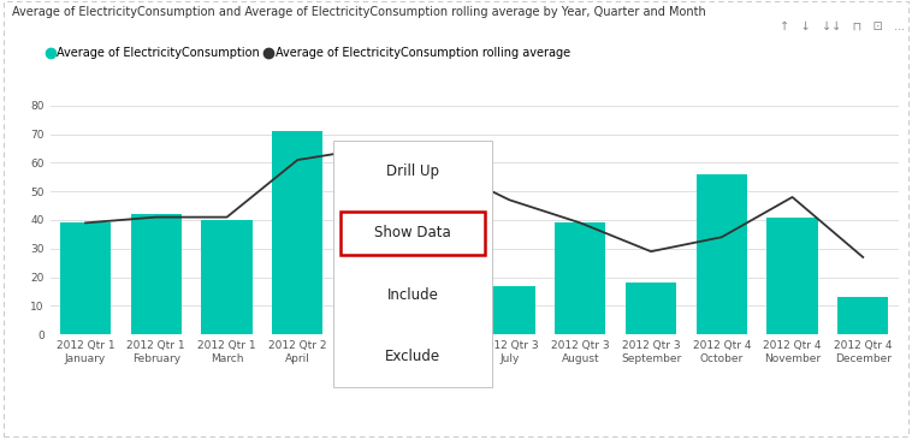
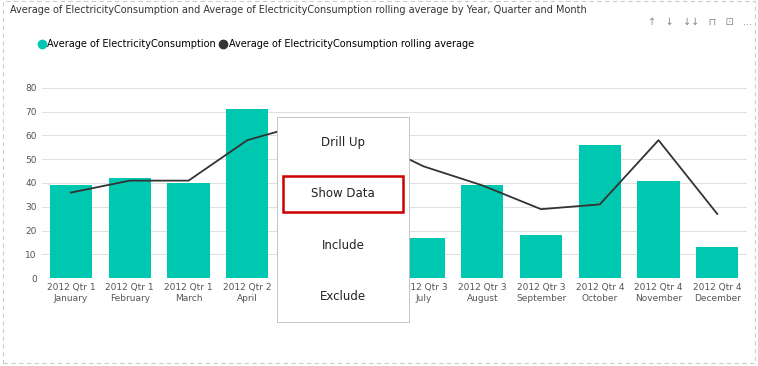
Average of ElectricityConsumption rolling average/2012 Qtr 1 January: 39 -> 36
Average of ElectricityConsumption rolling average/2012 Qtr 2 April: 61 -> 58
Average of ElectricityConsumption rolling average/2012 Qtr 4 October: 34 -> 31
Average of ElectricityConsumption rolling average/2012 Qtr 4 November: 48 -> 58
